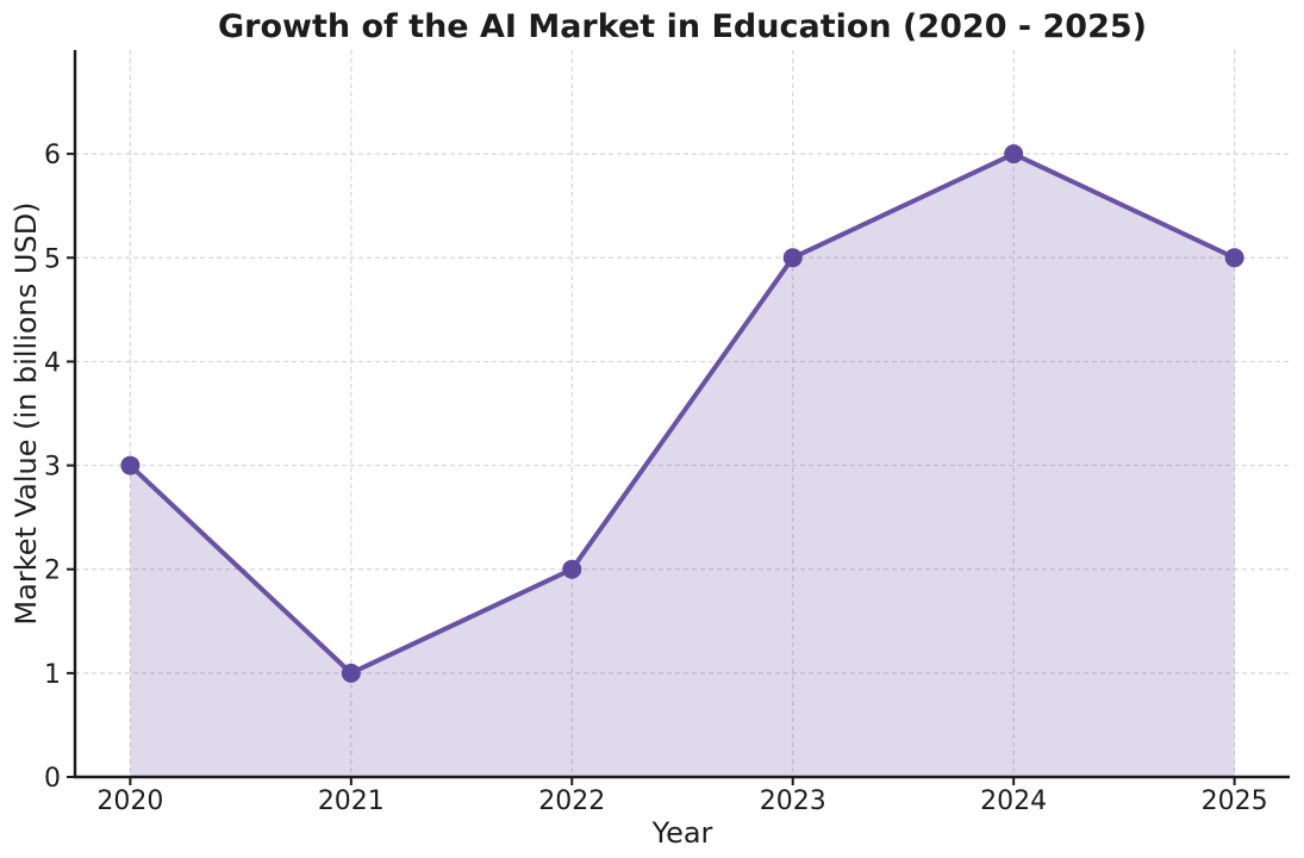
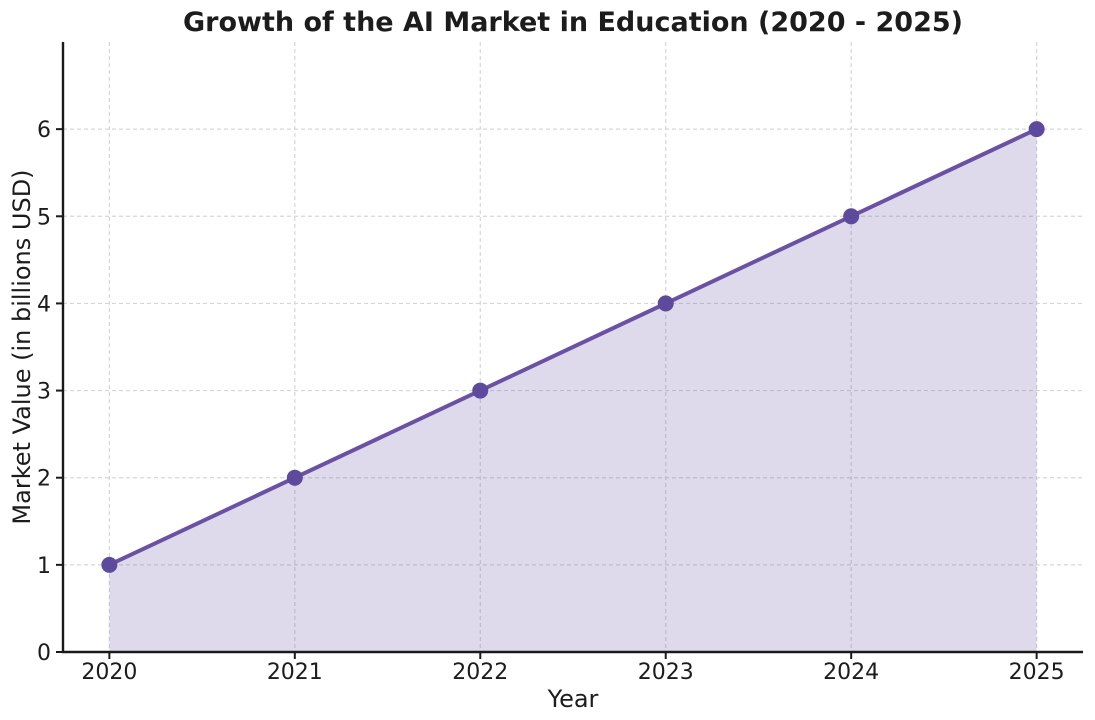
2020: 3 -> 1
2021: 1 -> 2
2022: 2 -> 3
2023: 5 -> 4
2024: 6 -> 5
2025: 5 -> 6
